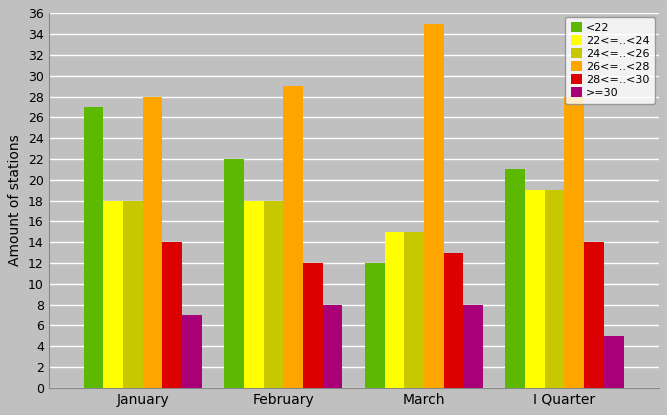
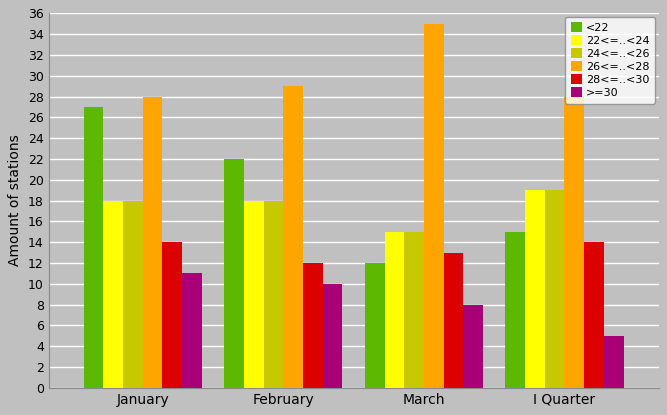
>=30/January: 7 -> 11
>=30/February: 8 -> 10
<22/I Quarter: 21 -> 15
